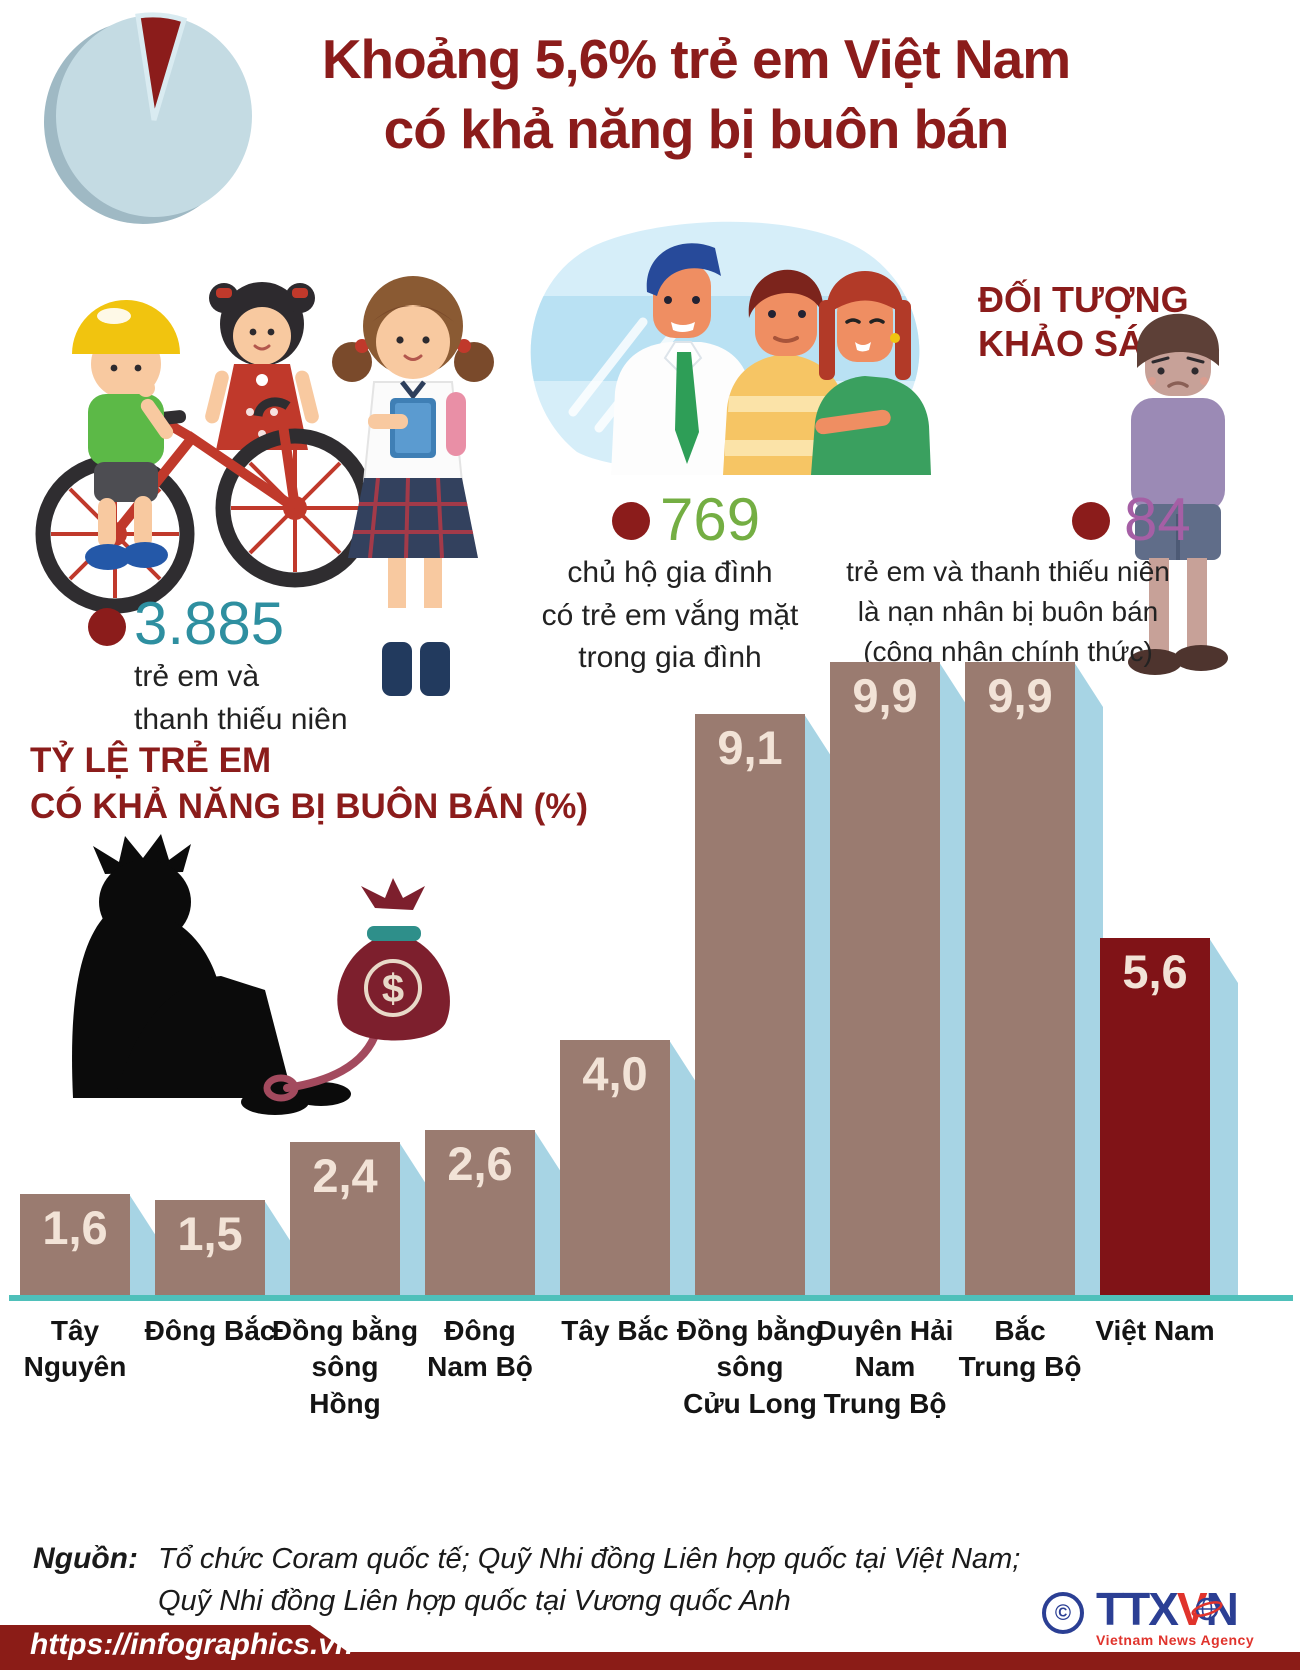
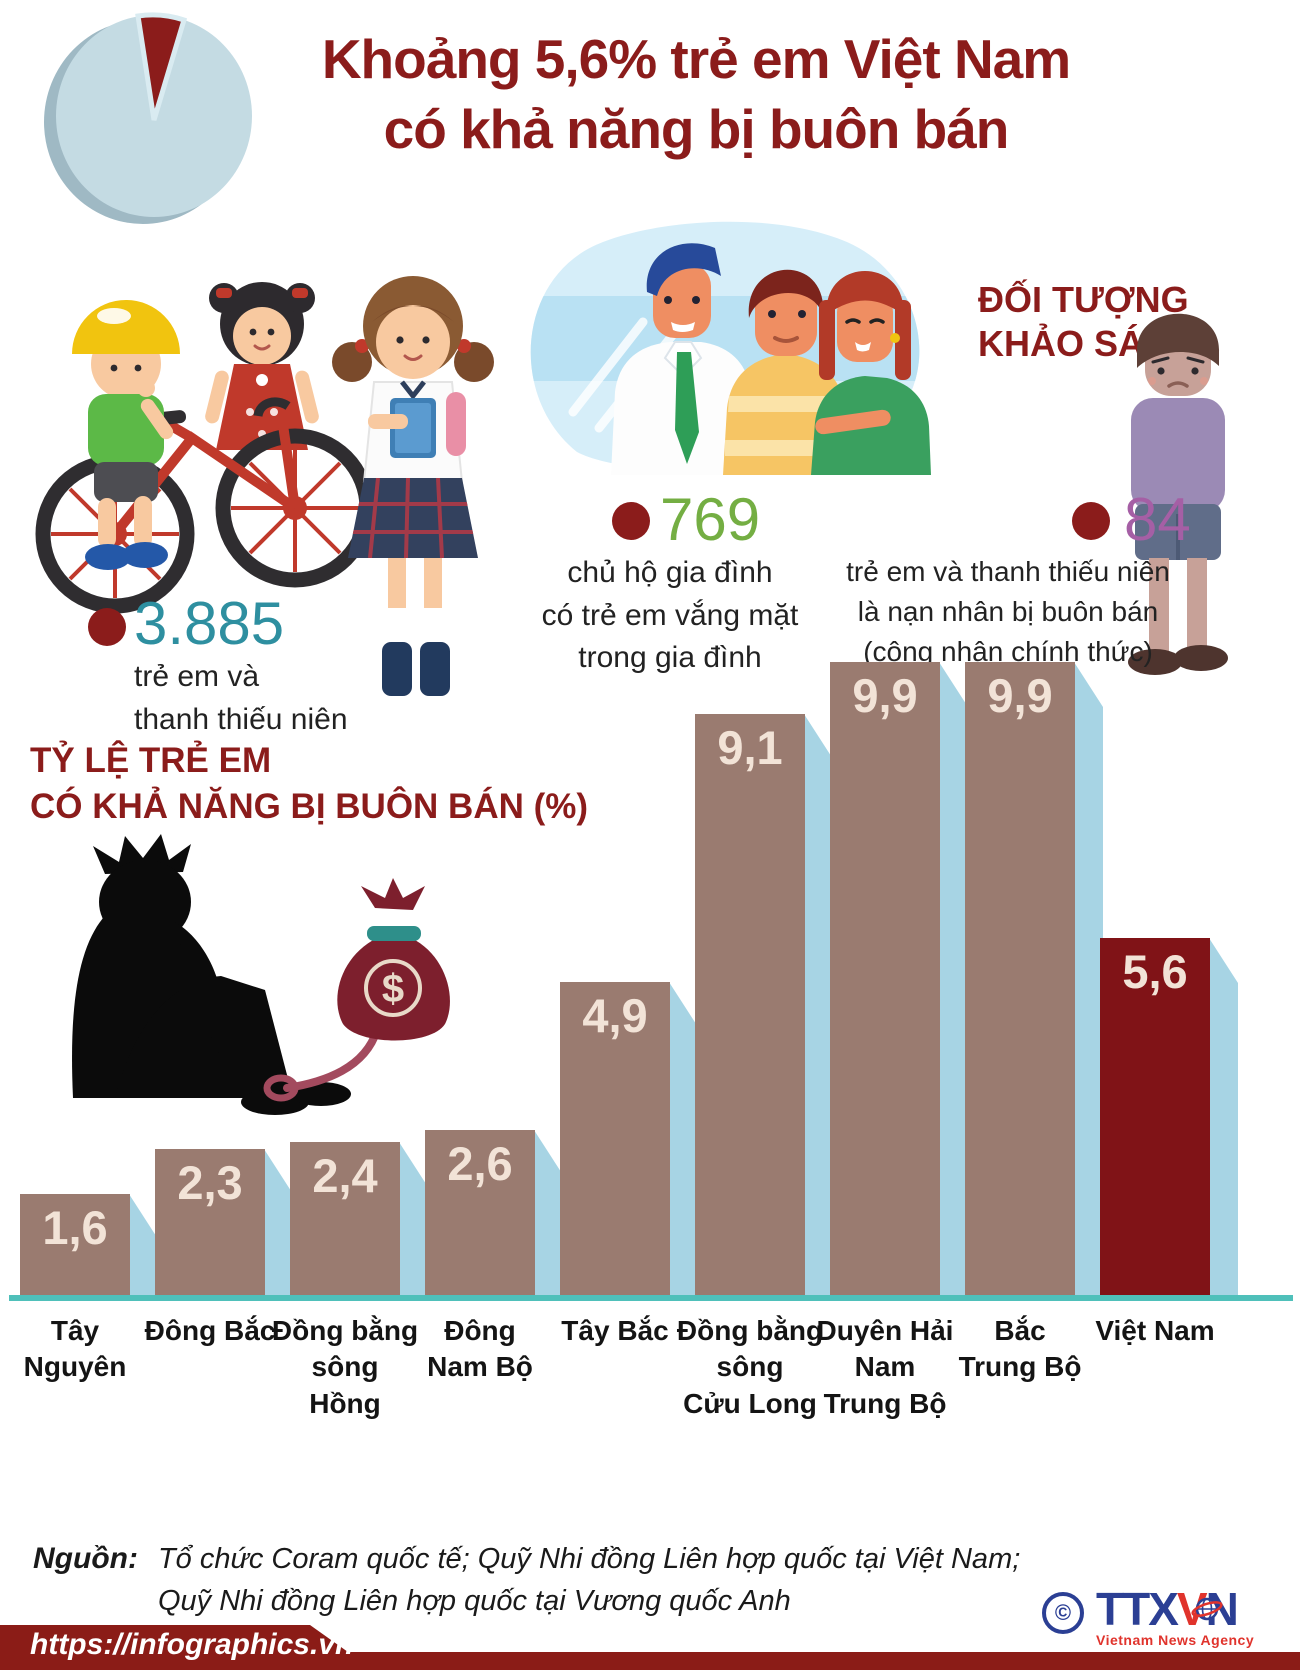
Đông Bắc: 1,5 -> 2,3
Tây Bắc: 4,0 -> 4,9
